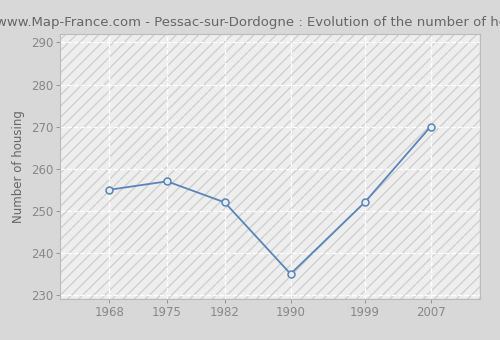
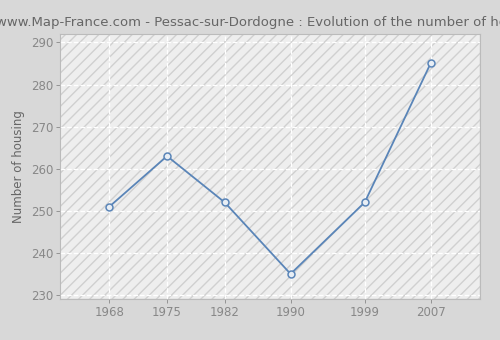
1968: 255 -> 251
1975: 257 -> 263
2007: 270 -> 285
